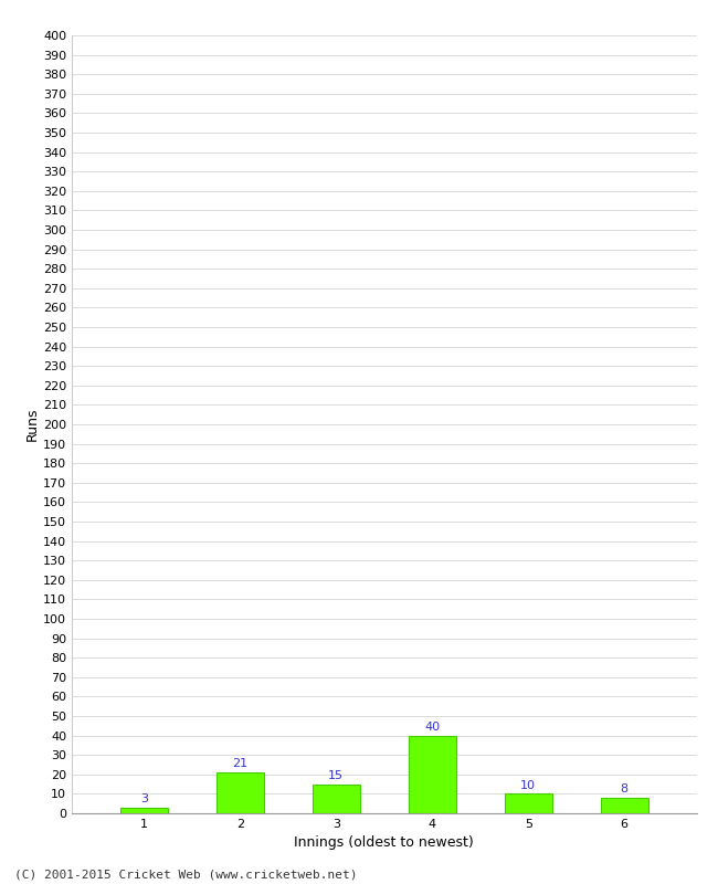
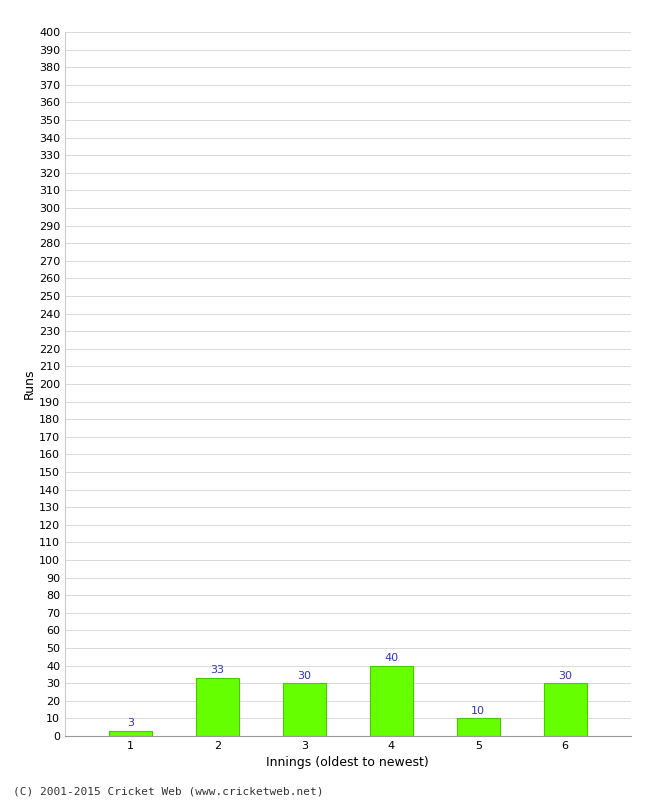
2: 21 -> 33
3: 15 -> 30
6: 8 -> 30
